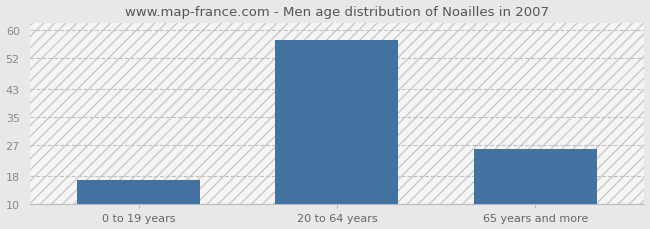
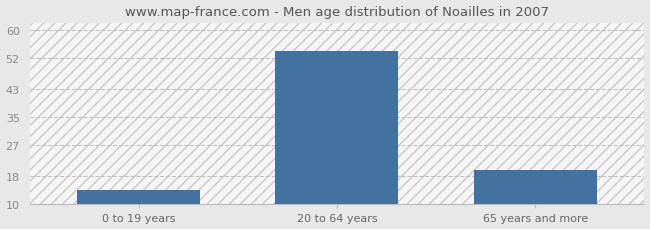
0 to 19 years: 17 -> 14
20 to 64 years: 57 -> 54
65 years and more: 26 -> 20
